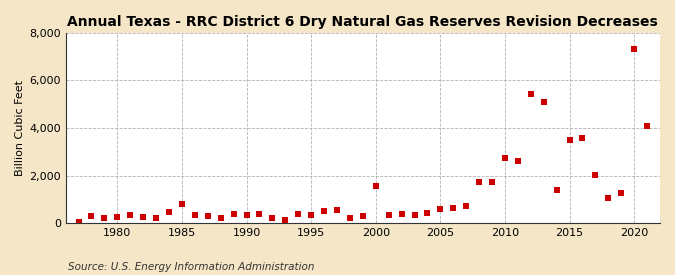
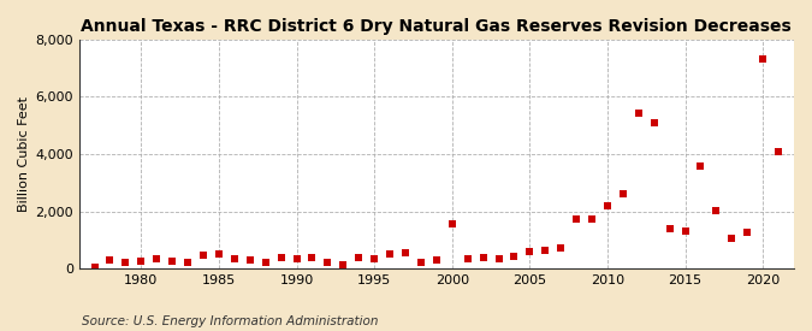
1985: 800 -> 500
2010: 2,750 -> 2,180
2015: 3,500 -> 1,290
